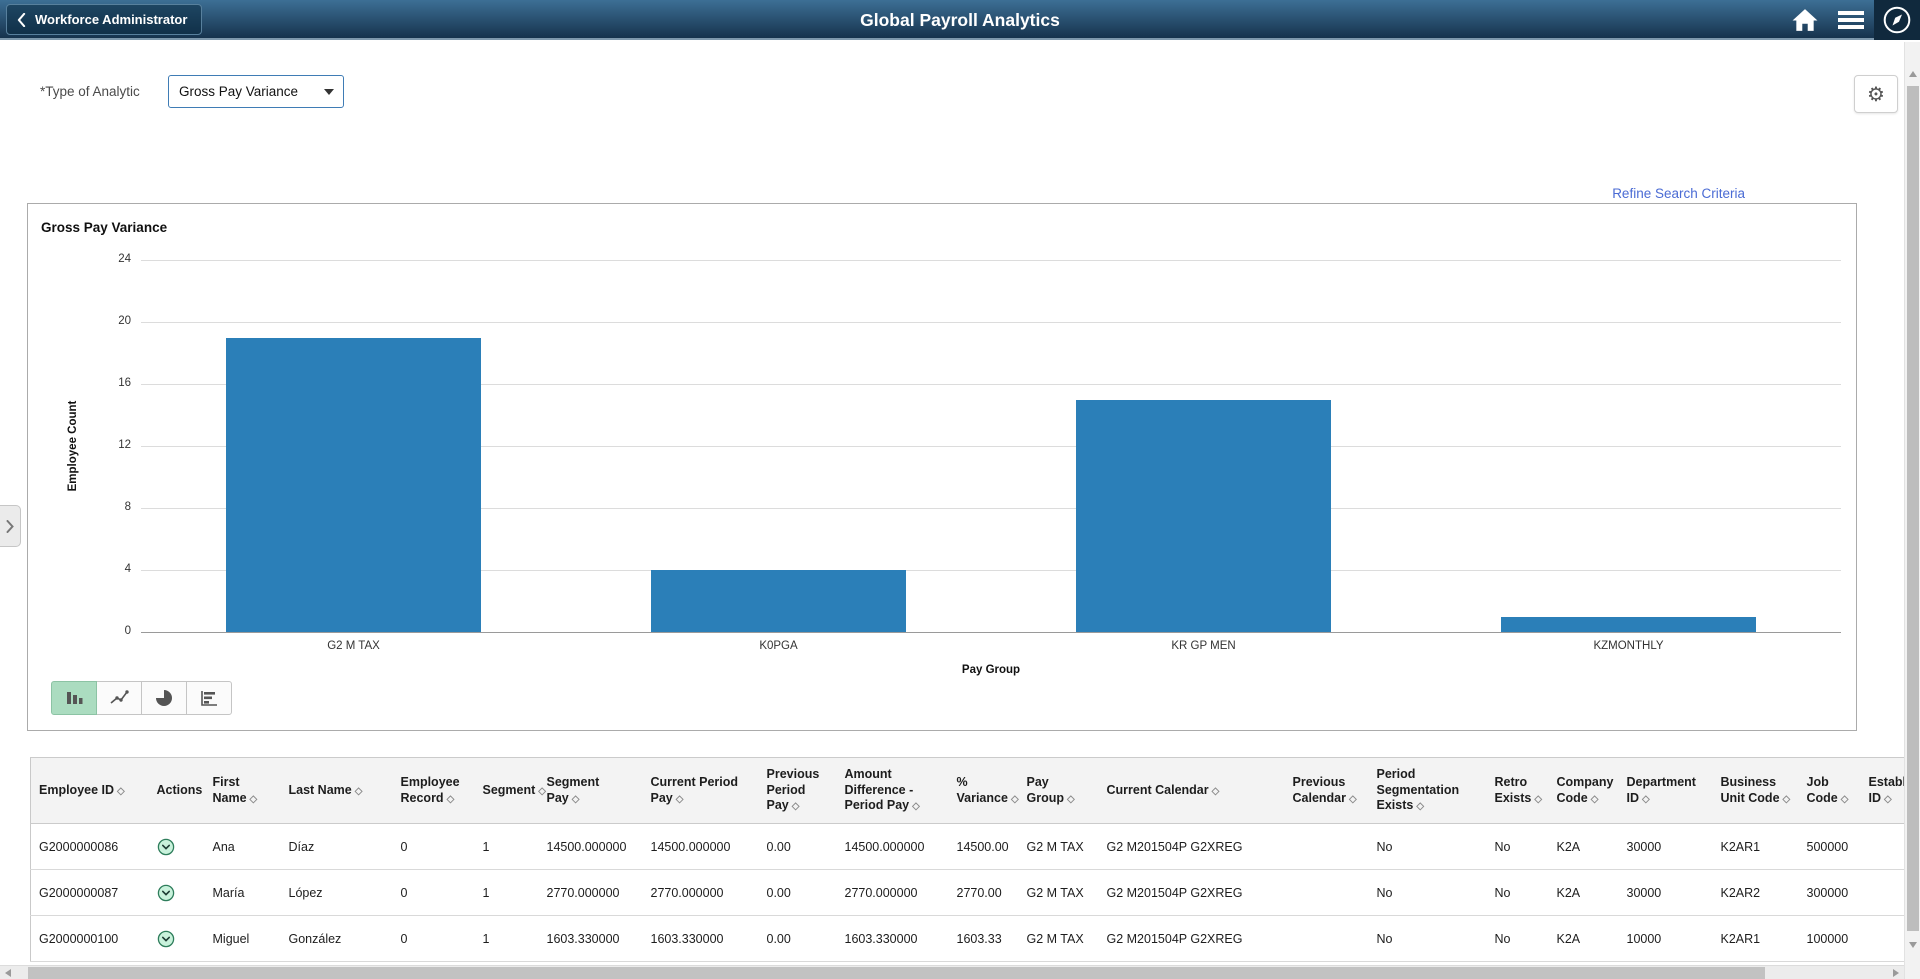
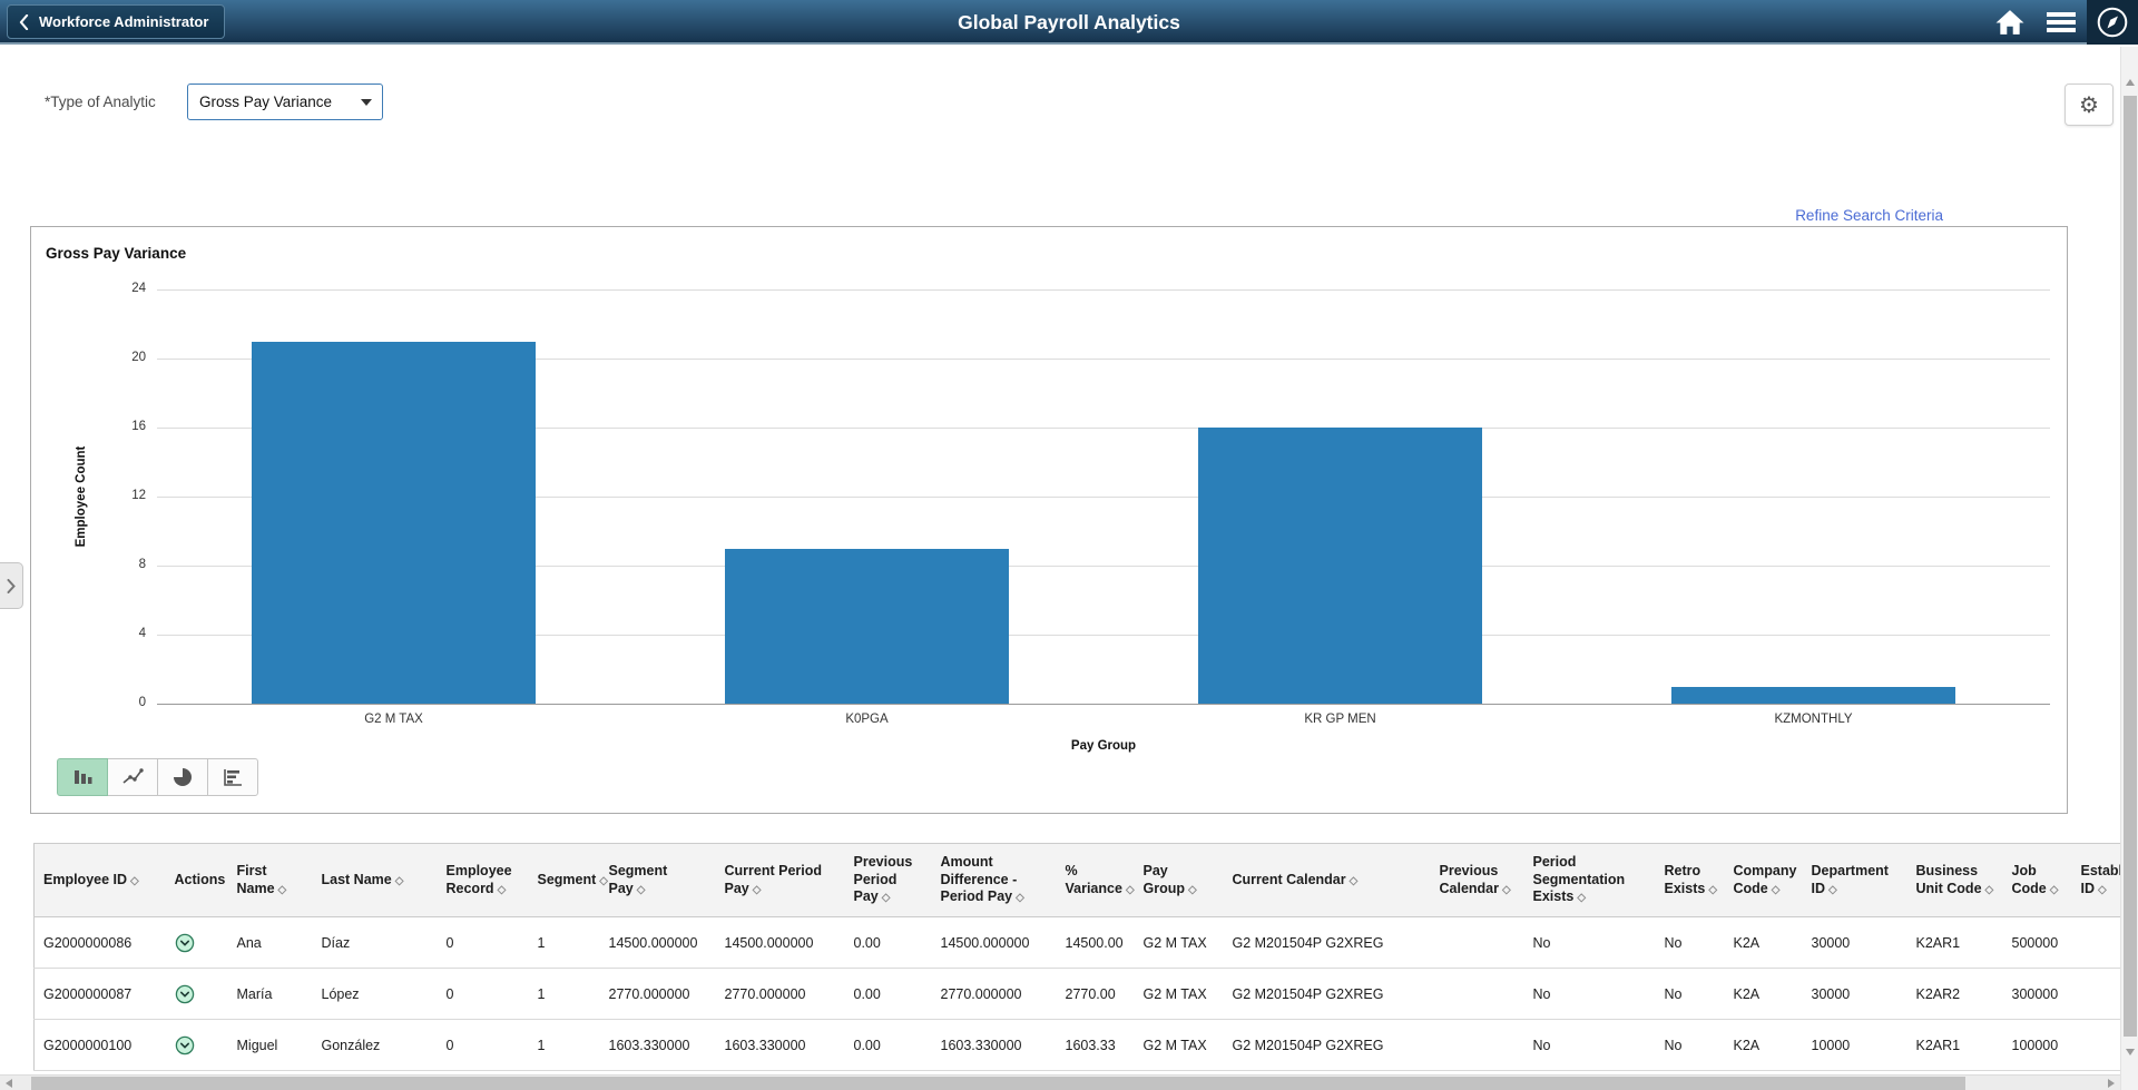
G2 M TAX: 19 -> 21
K0PGA: 4 -> 9
KR GP MEN: 15 -> 16
